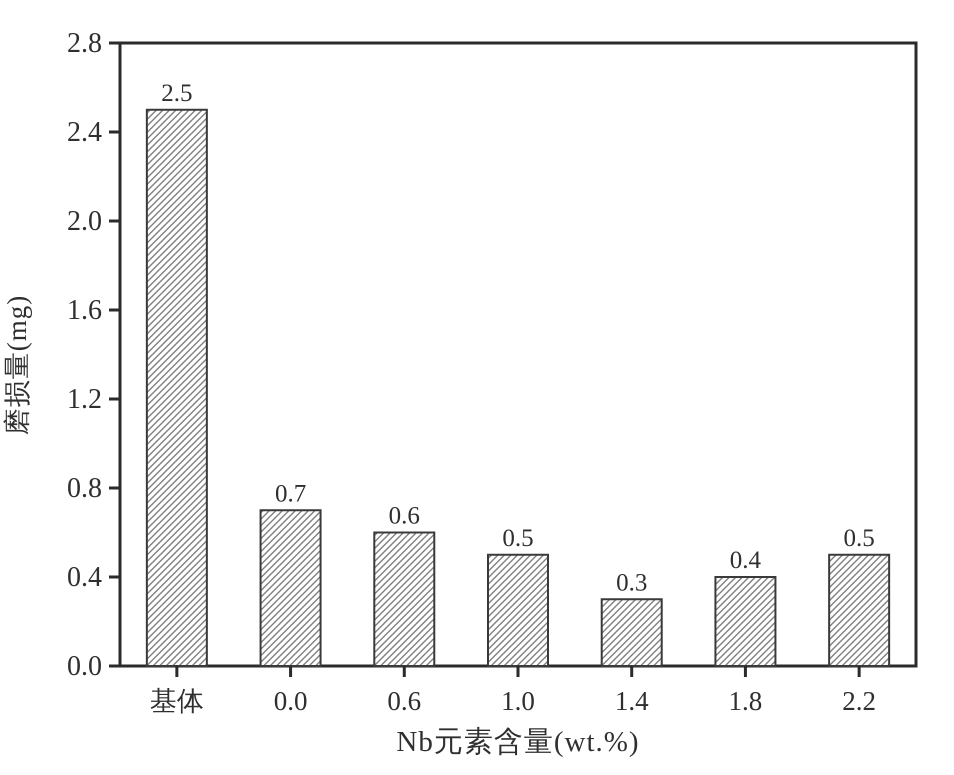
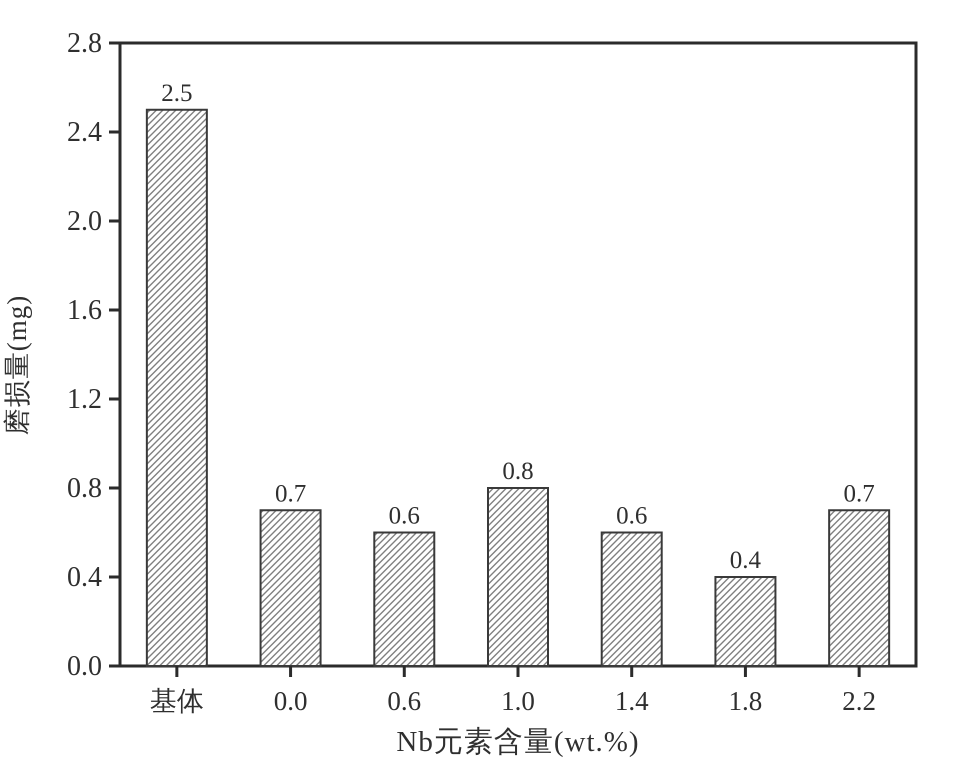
1.0: 0.5 -> 0.8
1.4: 0.3 -> 0.6
2.2: 0.5 -> 0.7
